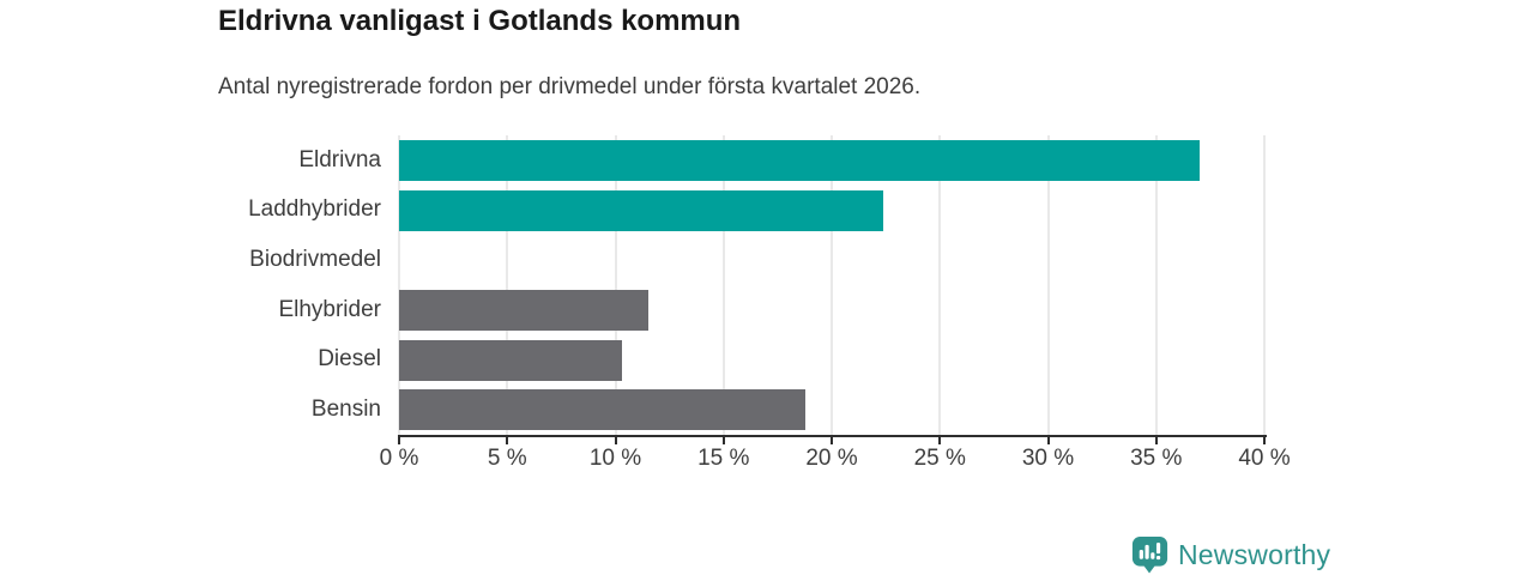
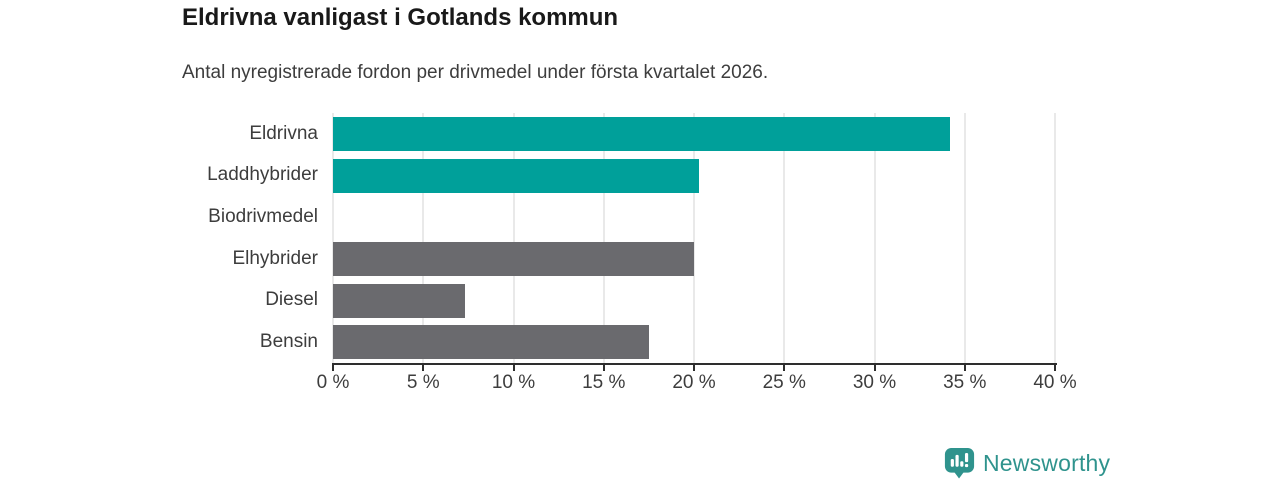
Eldrivna: 37.0% -> 34.2%
Laddhybrider: 22.4% -> 20.3%
Elhybrider: 11.5% -> 20.0%
Diesel: 10.3% -> 7.3%
Bensin: 18.8% -> 17.5%
